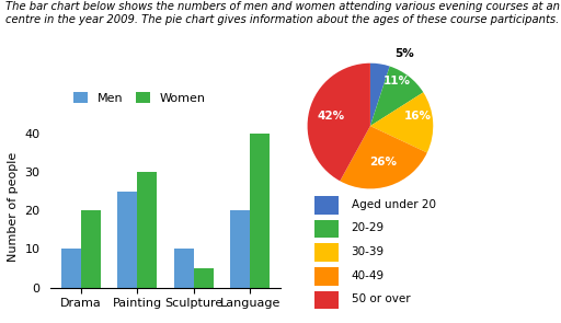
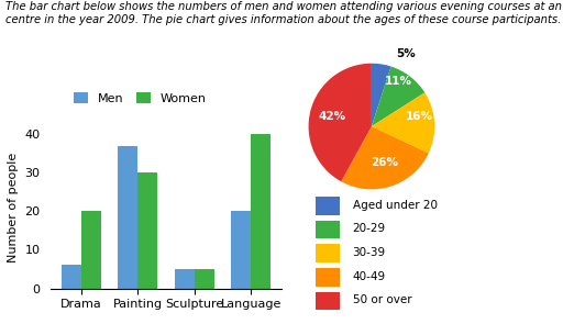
Men/Drama: 10 -> 6
Men/Painting: 25 -> 37
Men/Sculpture: 10 -> 5
